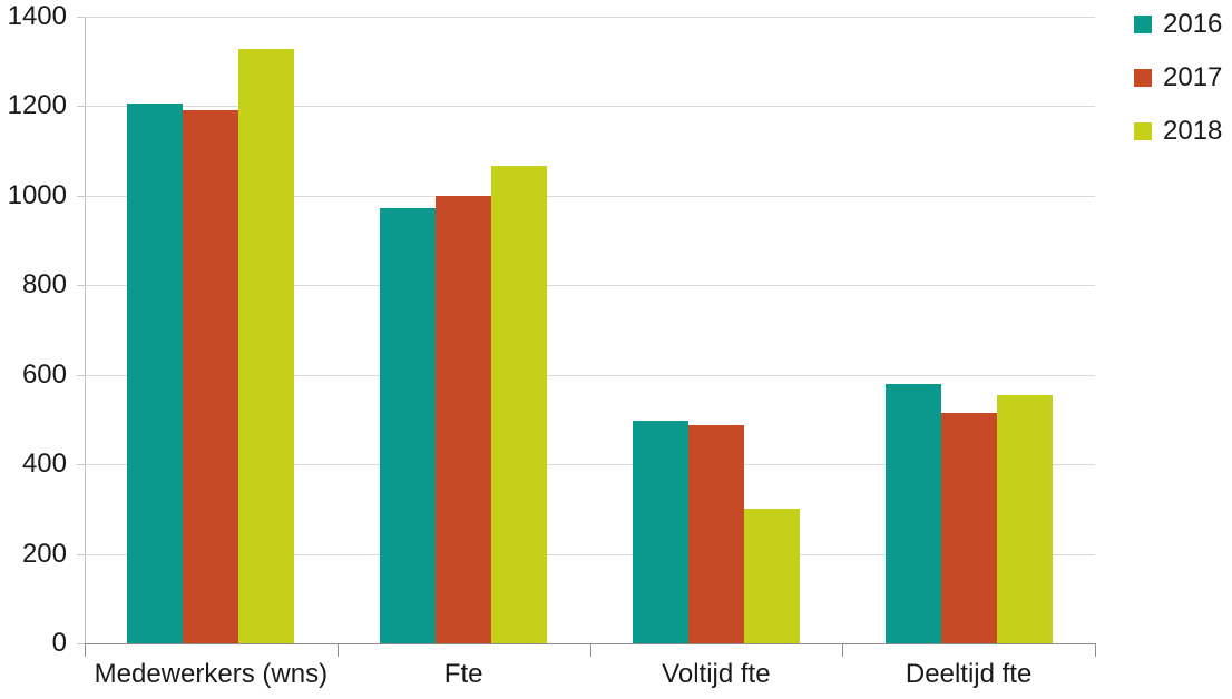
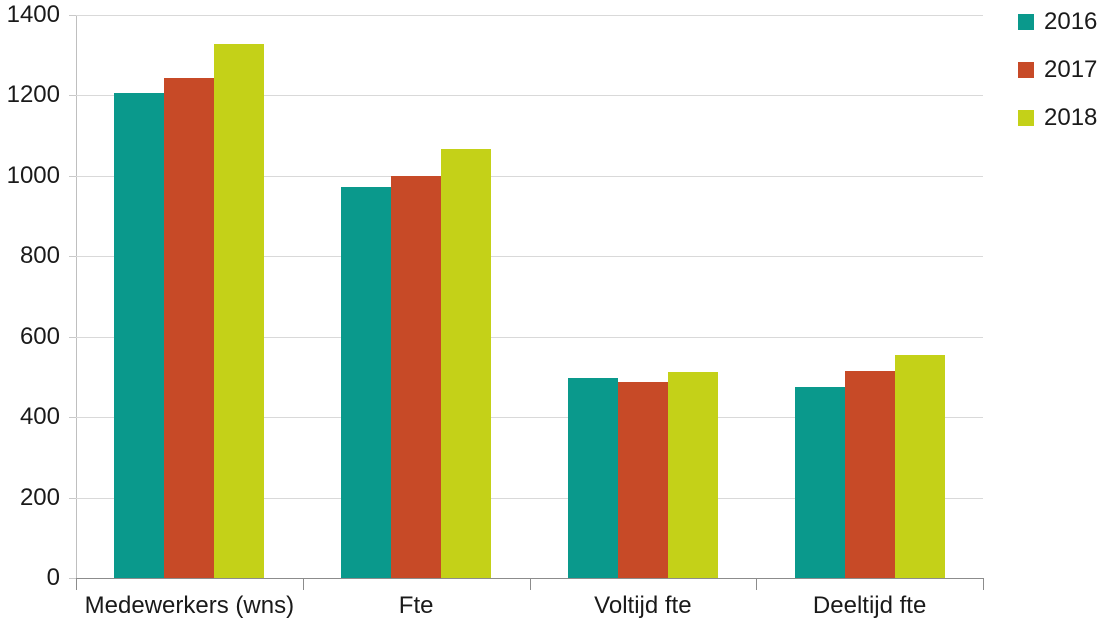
2017/Medewerkers (wns): 1190 -> 1240
2018/Voltijd fte: 300 -> 510
2016/Deeltijd fte: 580 -> 480
